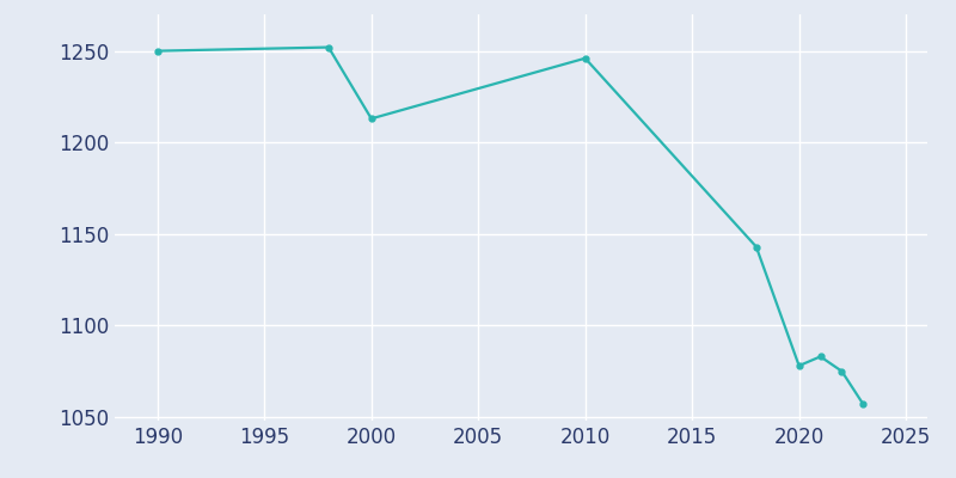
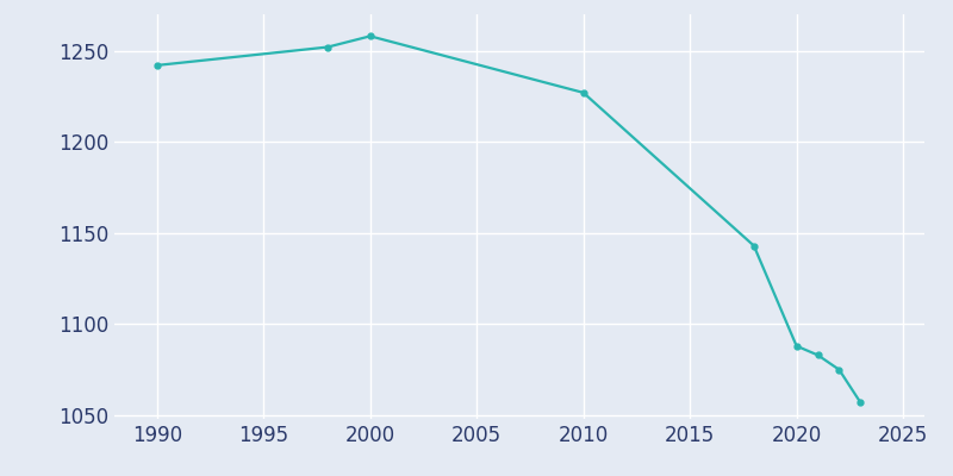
1990: 1250 -> 1242
2000: 1213 -> 1258
2010: 1246 -> 1227
2020: 1078 -> 1088
